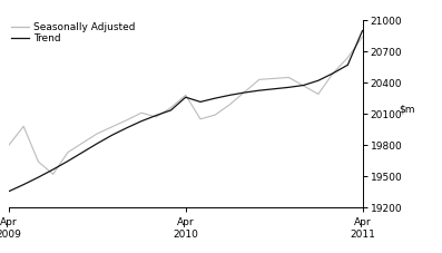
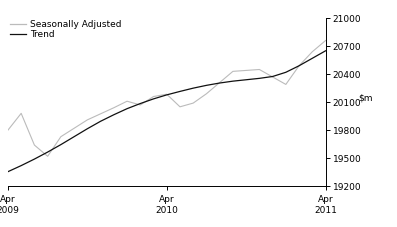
Trend/Apr 2010: 20260 -> 20180
Seasonally Adjusted/Apr 2010: 20280 -> 20180
Trend/Apr 2011: 20900 -> 20650
Seasonally Adjusted/Apr 2011: 20840 -> 20760
